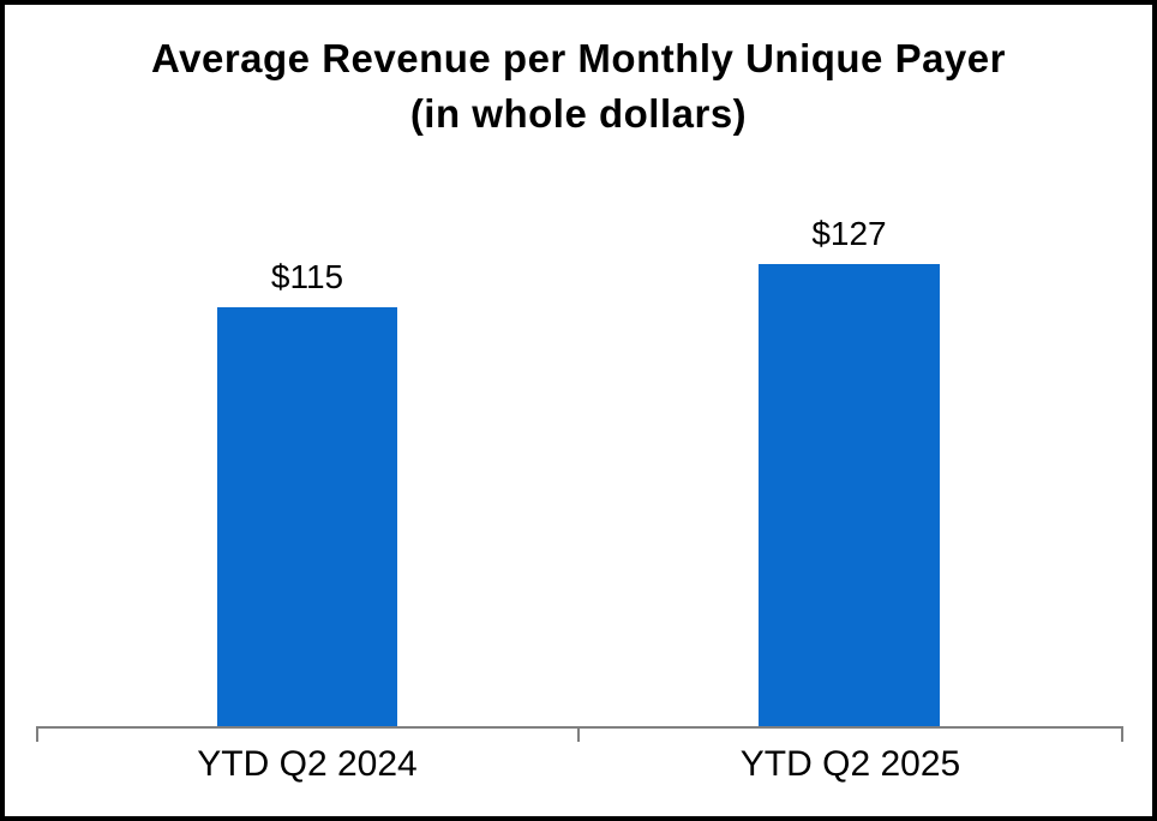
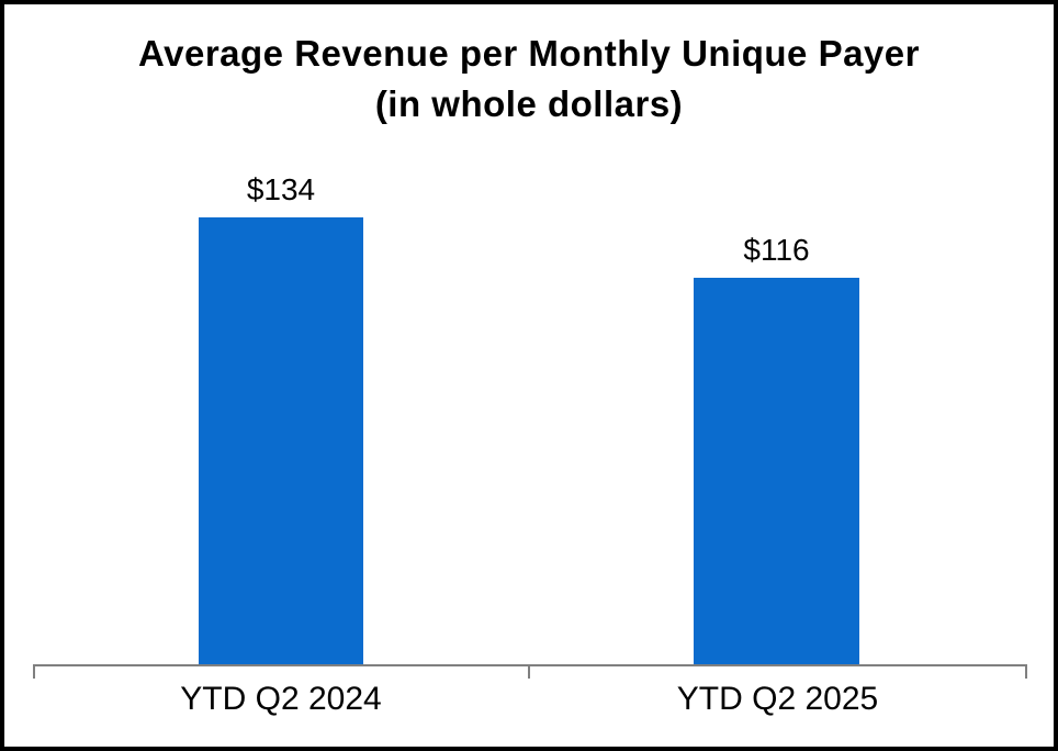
YTD Q2 2024: $115 -> $134
YTD Q2 2025: $127 -> $116
